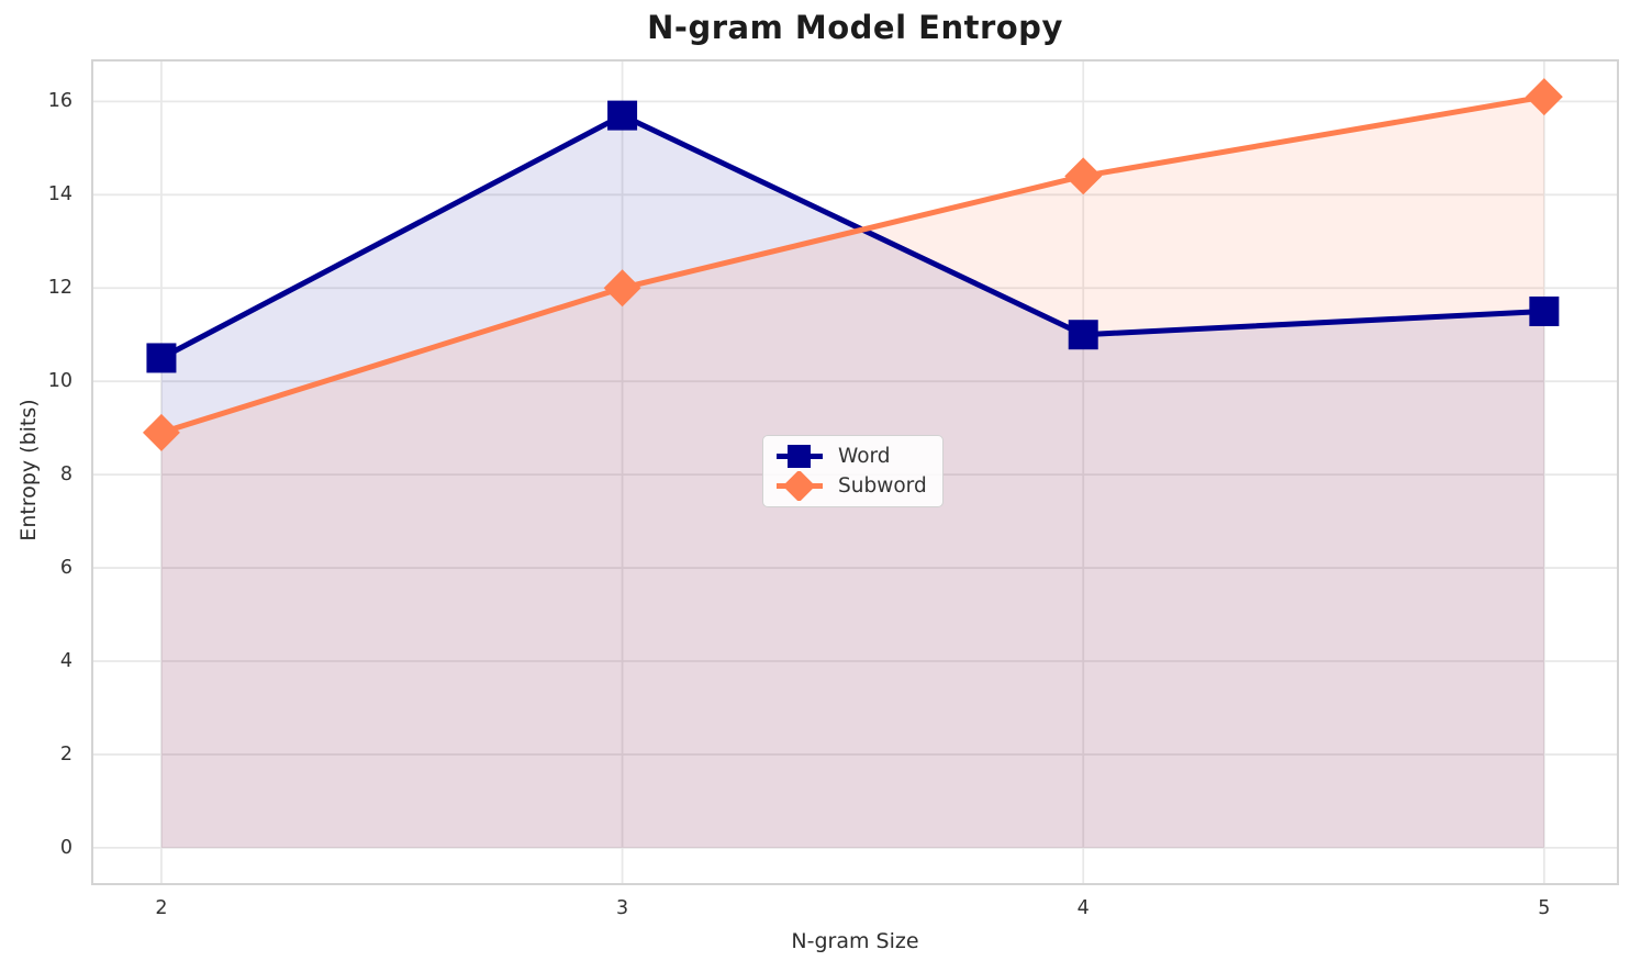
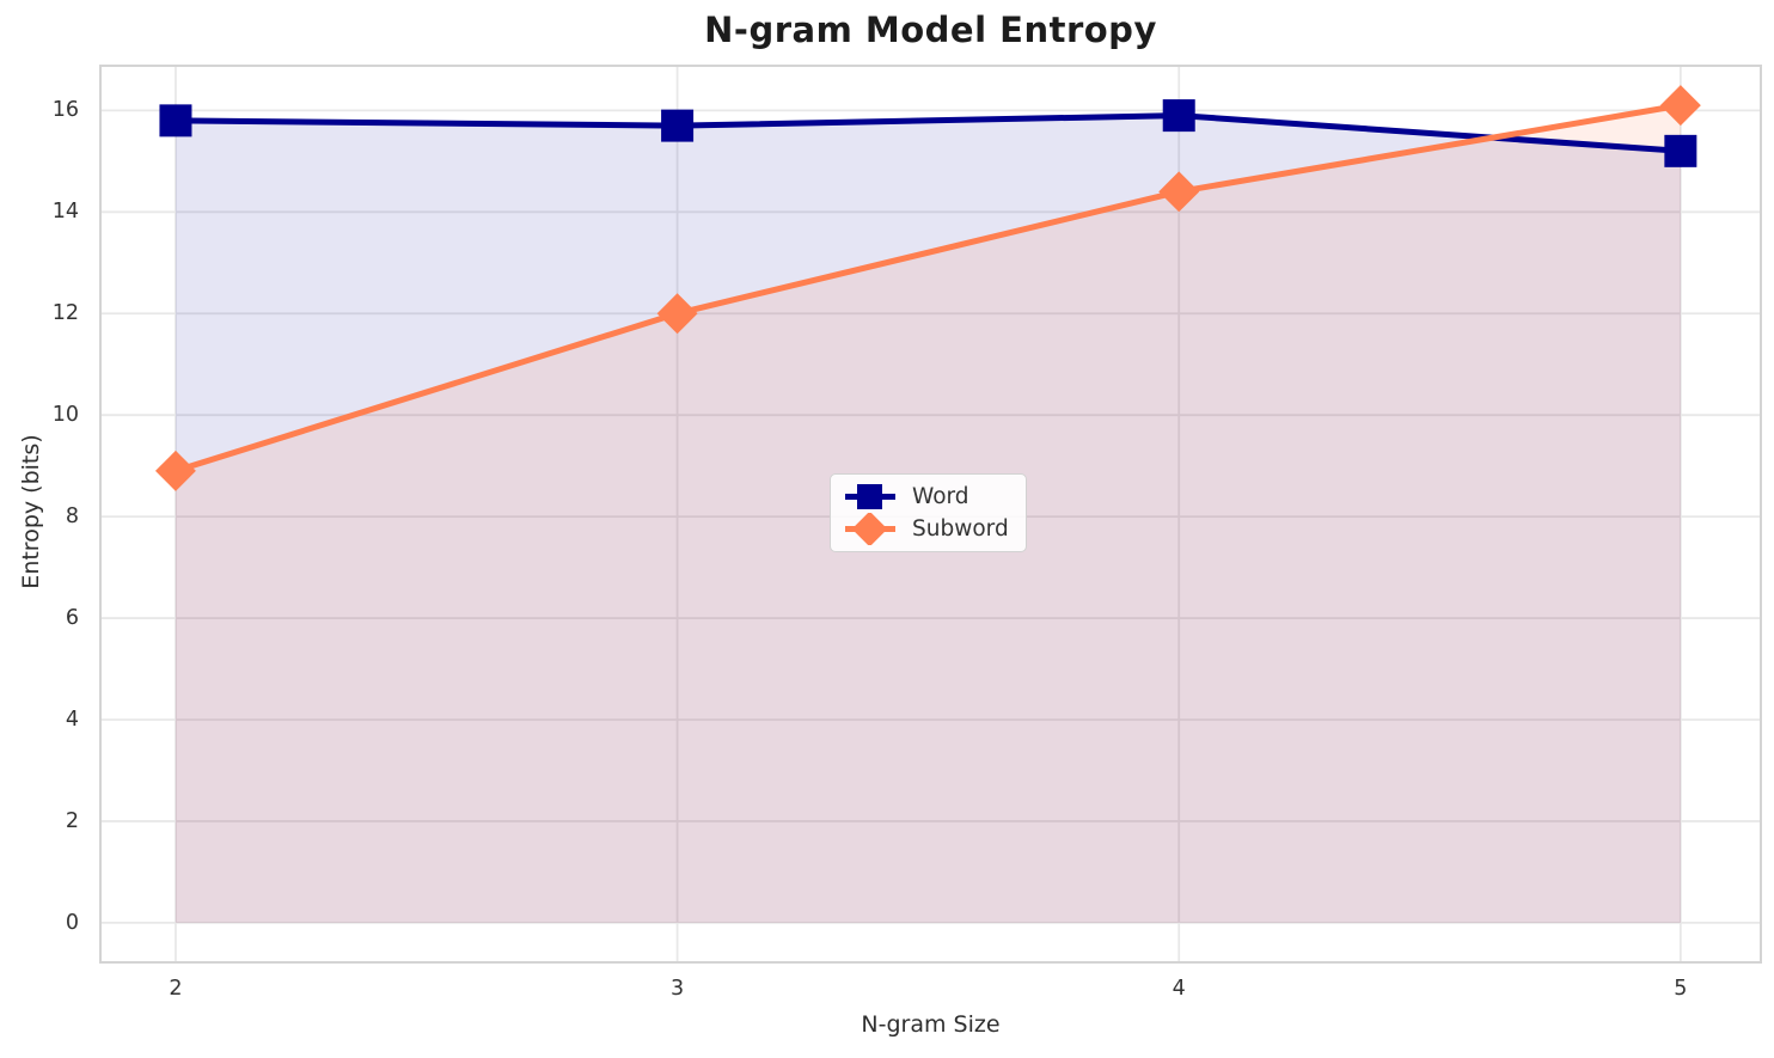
Word/2: 10.5 -> 15.8
Word/4: 11.0 -> 15.9
Word/5: 11.5 -> 15.2
